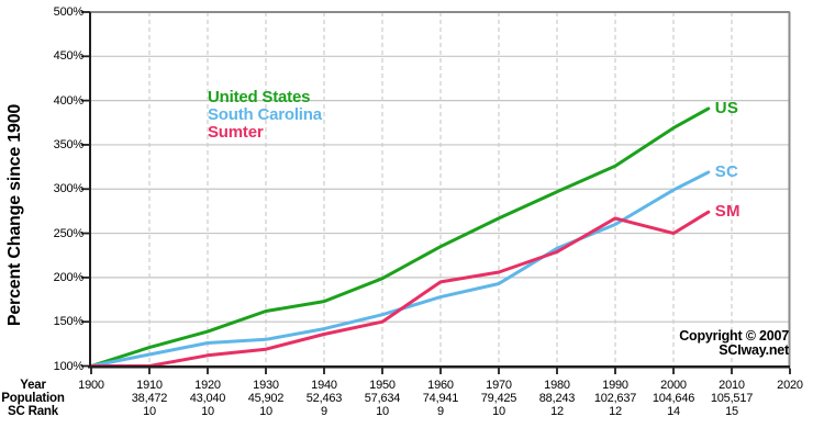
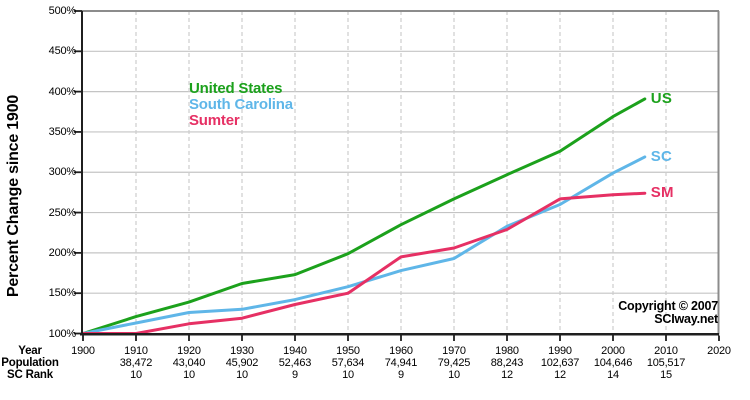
Sumter/2000: 250% -> 270%
